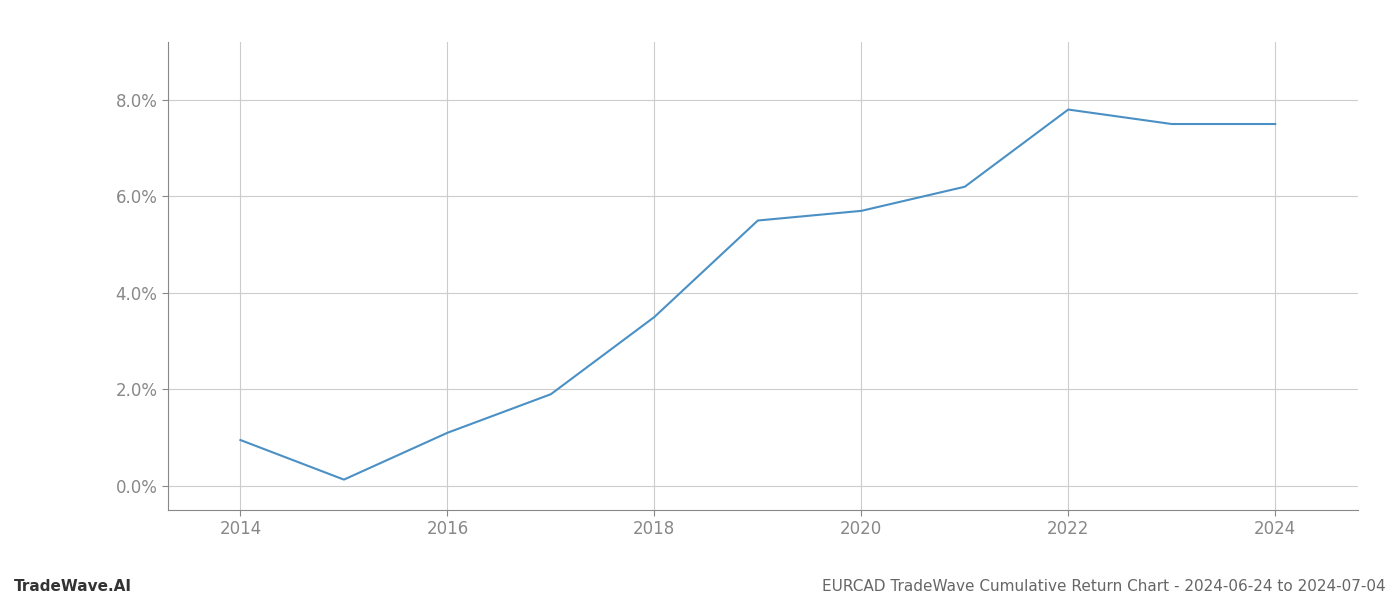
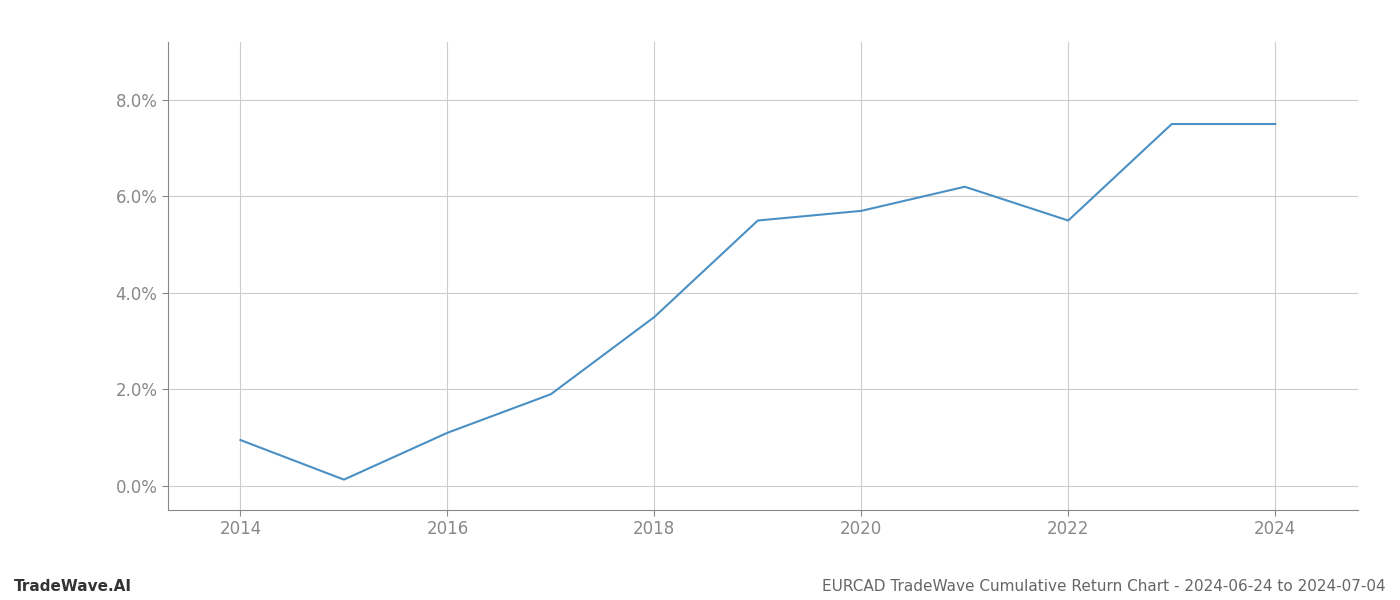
2022: 7.80% -> 5.50%
